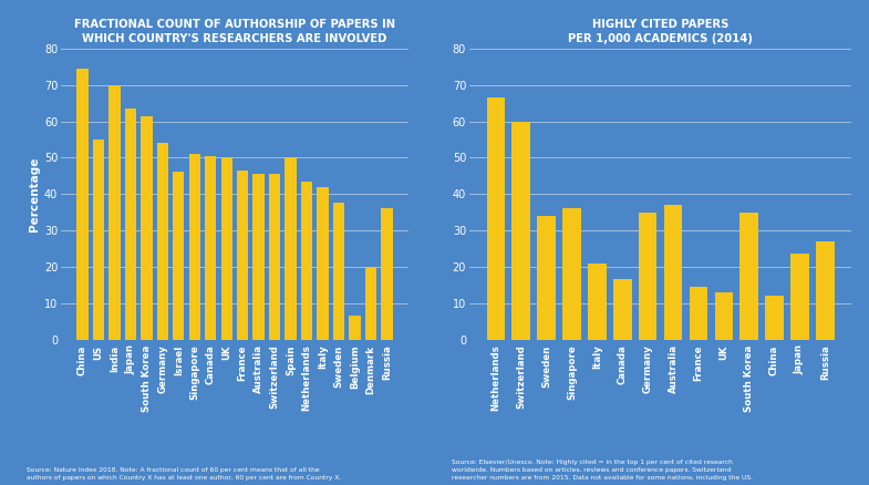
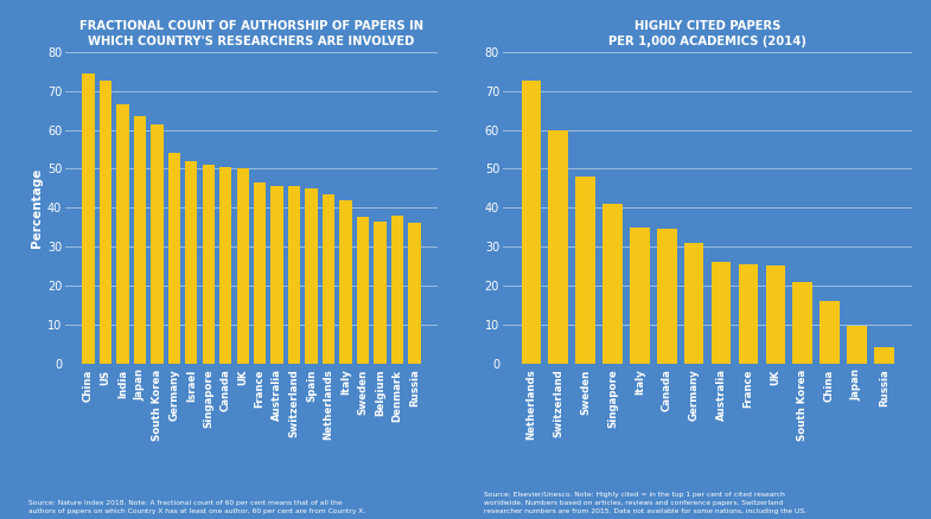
US: 55.0 -> 72.5
India: 70.0 -> 66.5
Israel: 46.0 -> 52.0
Spain: 50.0 -> 45.0
Belgium: 6.5 -> 36.5
Denmark: 20.0 -> 38.0
HIGHLY CITED PAPERS PER 1,000 ACADEMICS (2014)/Netherlands: 66.5 -> 72.5
HIGHLY CITED PAPERS PER 1,000 ACADEMICS (2014)/Sweden: 34.0 -> 48.0
HIGHLY CITED PAPERS PER 1,000 ACADEMICS (2014)/Singapore: 36.0 -> 41.0
HIGHLY CITED PAPERS PER 1,000 ACADEMICS (2014)/Italy: 21.0 -> 35.0
HIGHLY CITED PAPERS PER 1,000 ACADEMICS (2014)/Canada: 16.5 -> 34.5
HIGHLY CITED PAPERS PER 1,000 ACADEMICS (2014)/Germany: 35.0 -> 31.0
HIGHLY CITED PAPERS PER 1,000 ACADEMICS (2014)/Australia: 37.0 -> 26.0
HIGHLY CITED PAPERS PER 1,000 ACADEMICS (2014)/France: 14.5 -> 25.5
HIGHLY CITED PAPERS PER 1,000 ACADEMICS (2014)/UK: 13.0 -> 25.0
HIGHLY CITED PAPERS PER 1,000 ACADEMICS (2014)/South Korea: 35.0 -> 21.0
HIGHLY CITED PAPERS PER 1,000 ACADEMICS (2014)/China: 12.0 -> 16.0
HIGHLY CITED PAPERS PER 1,000 ACADEMICS (2014)/Japan: 23.5 -> 9.5
HIGHLY CITED PAPERS PER 1,000 ACADEMICS (2014)/Russia: 27.0 -> 4.0
